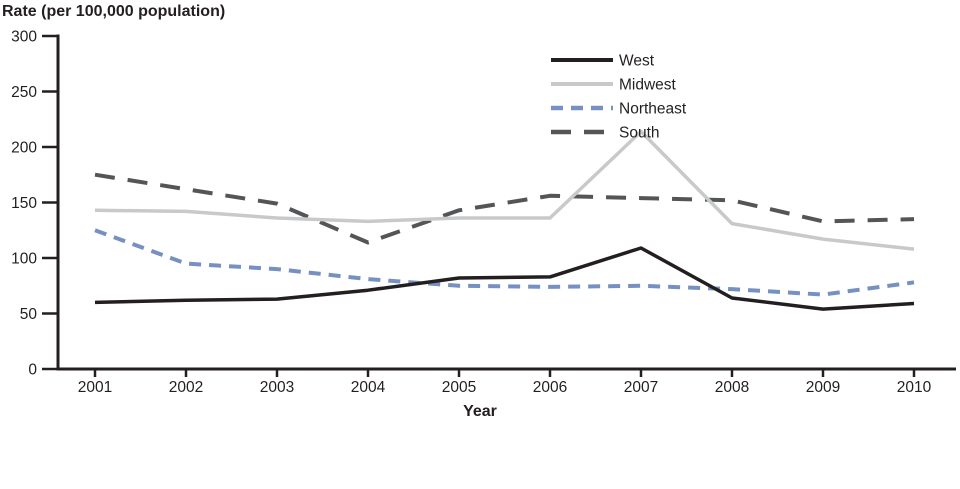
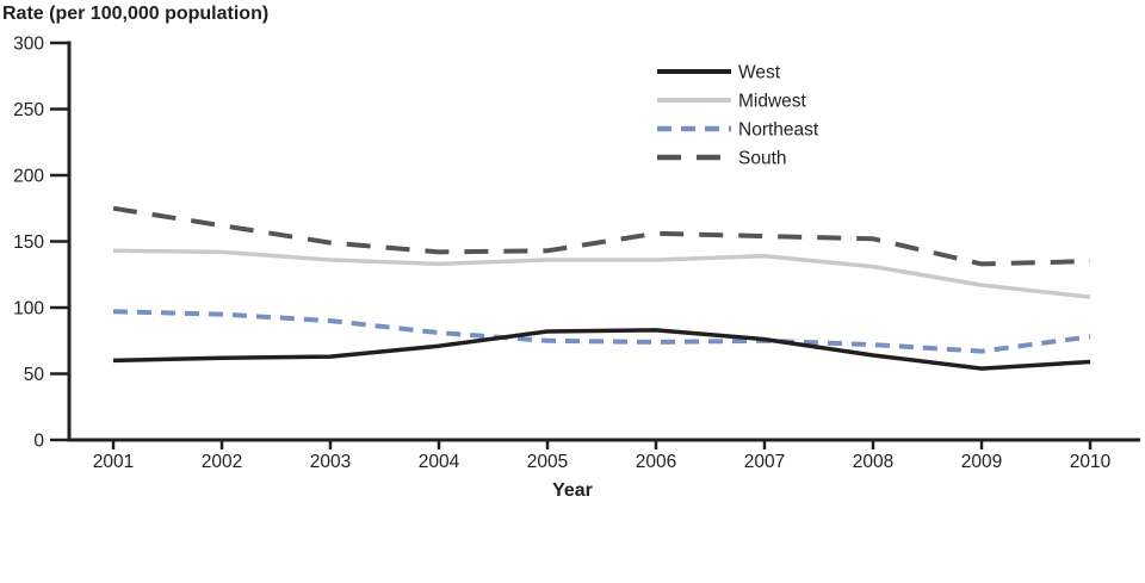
Northeast/2001: 125 -> 97
South/2004: 114 -> 142
West/2007: 109 -> 76
Midwest/2007: 214 -> 139
